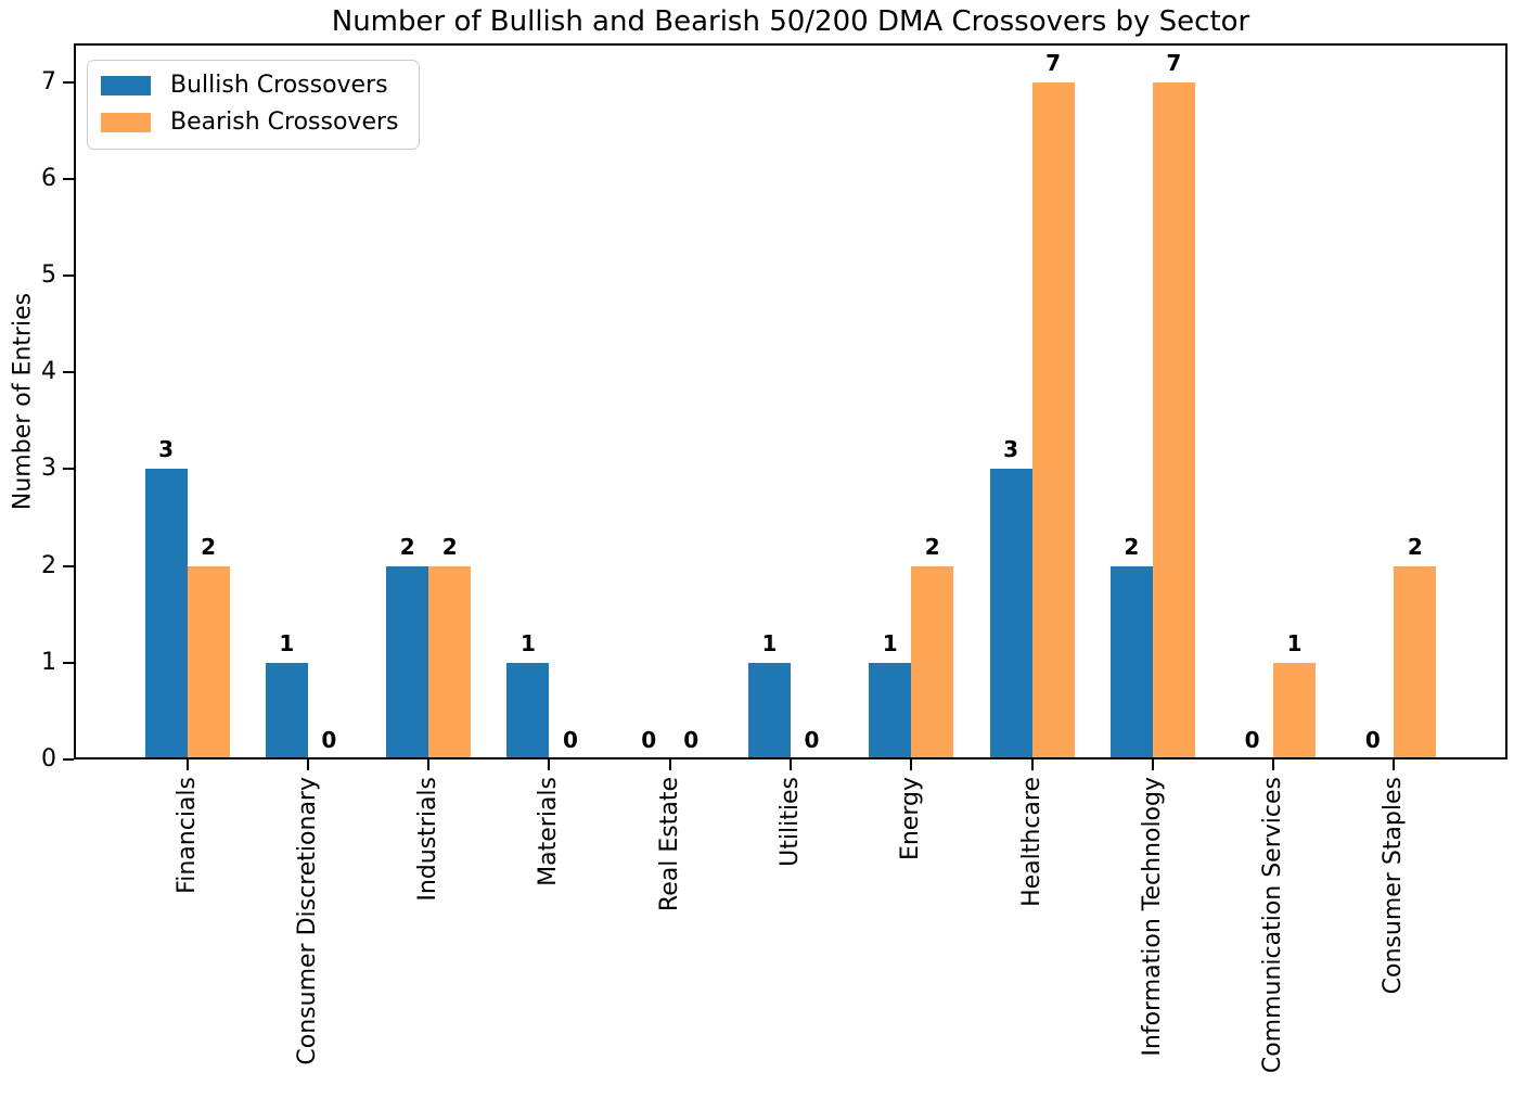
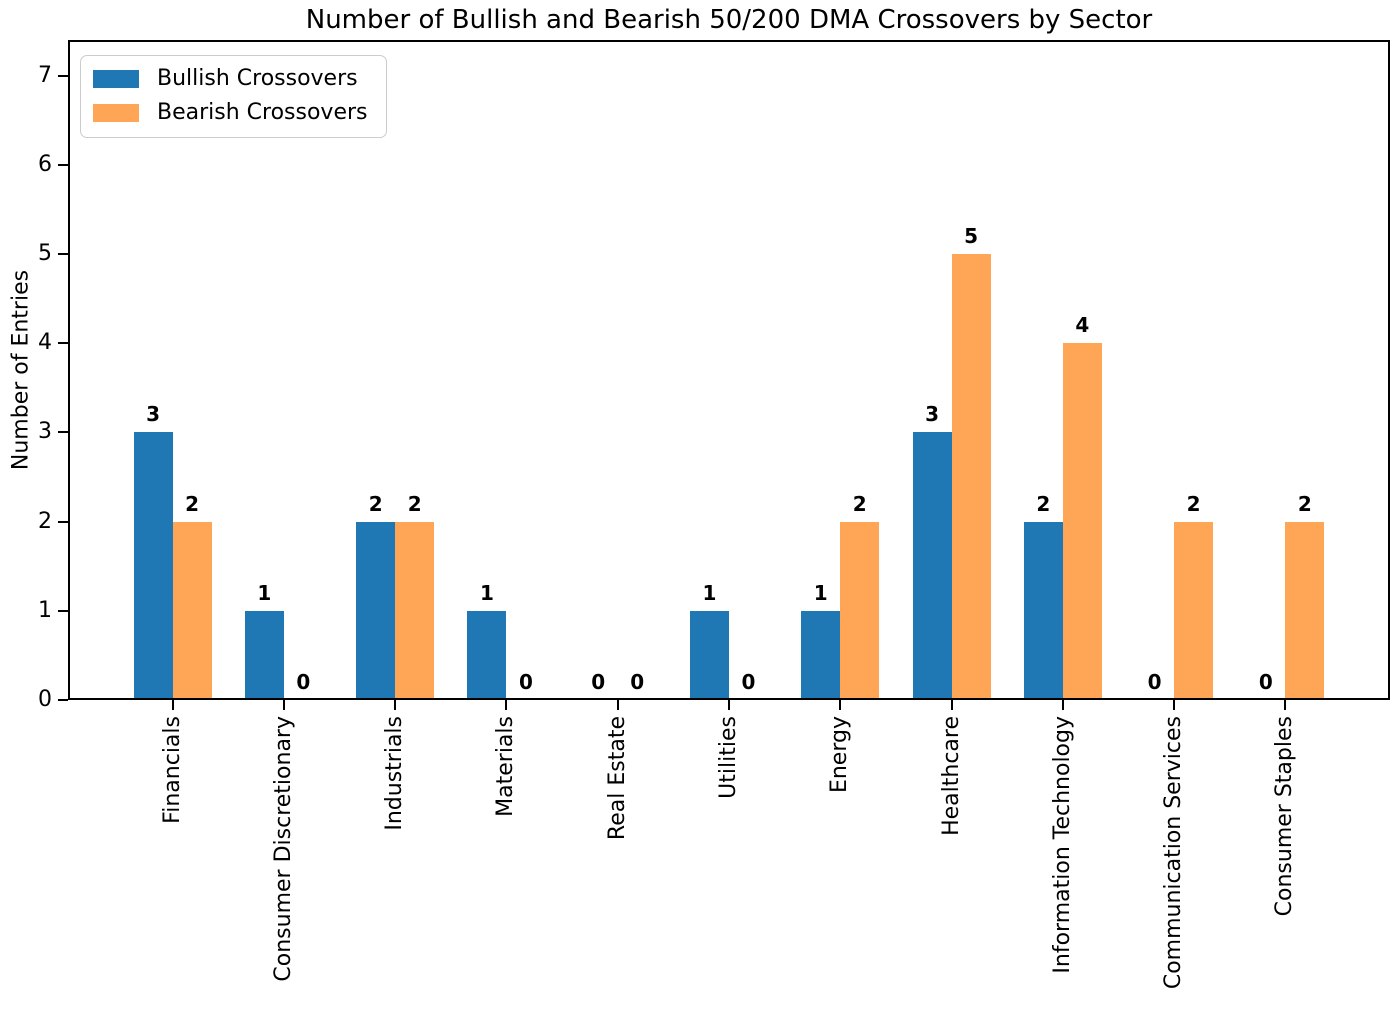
Bearish Crossovers/Healthcare: 7 -> 5
Bearish Crossovers/Information Technology: 7 -> 4
Bearish Crossovers/Communication Services: 1 -> 2
